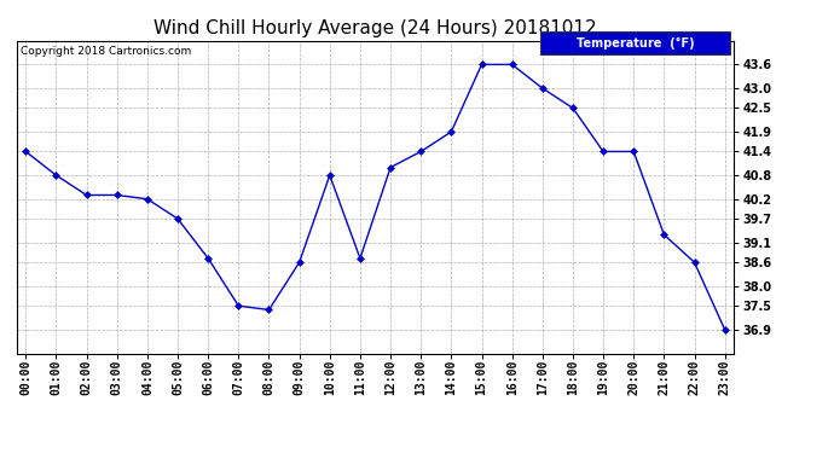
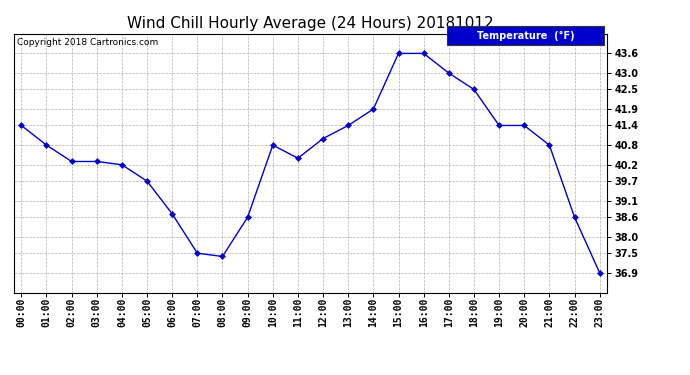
11:00: 38.7 -> 40.4
21:00: 39.3 -> 40.8
